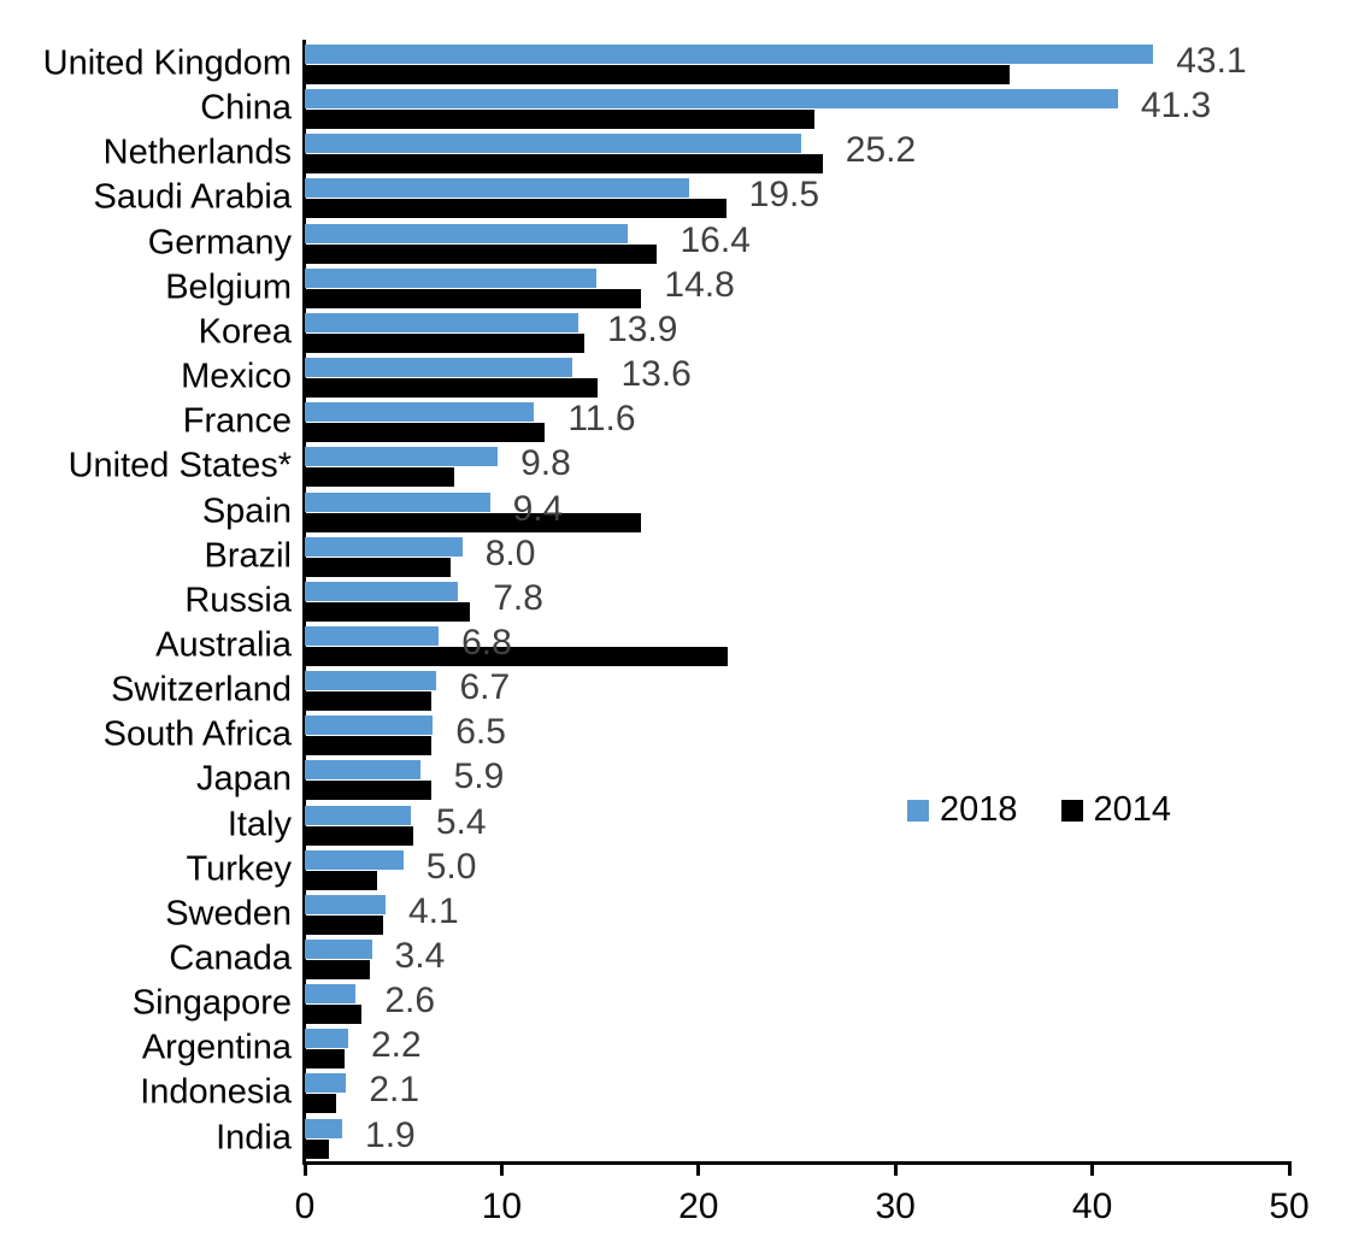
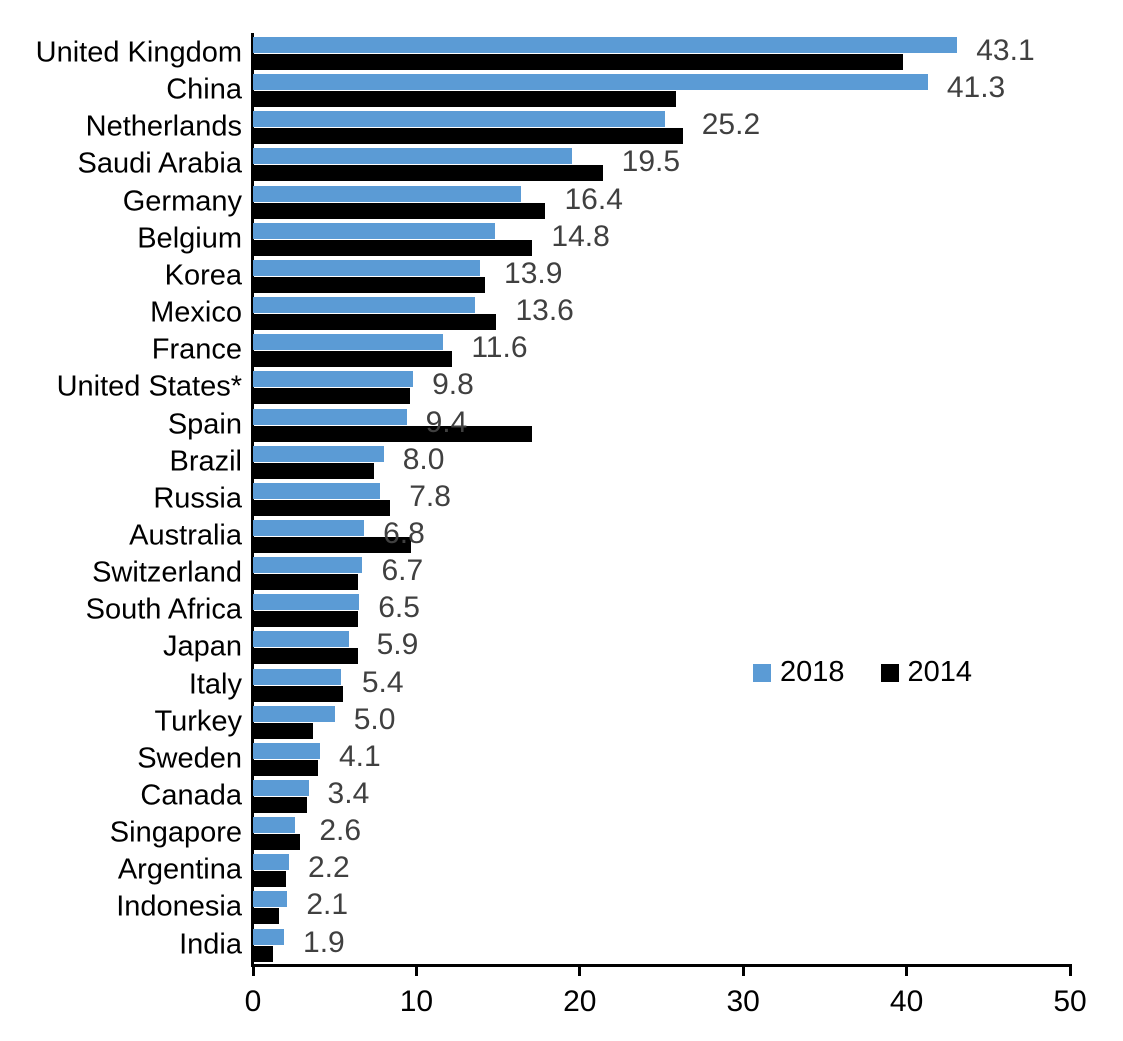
2014/United Kingdom: 35.8 -> 39.8
2014/United States*: 7.6 -> 9.6
2014/Australia: 21.5 -> 9.7
